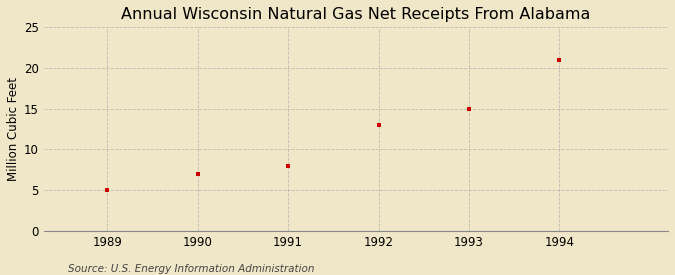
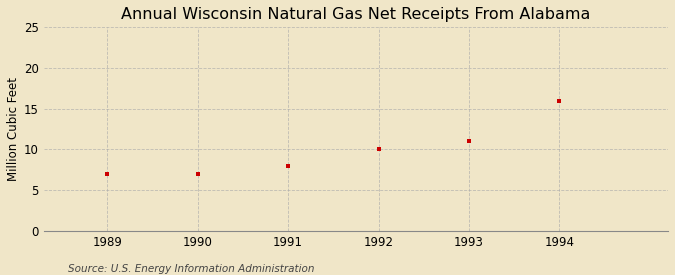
1989: 5 -> 7
1992: 13 -> 10
1993: 15 -> 11
1994: 21 -> 16
